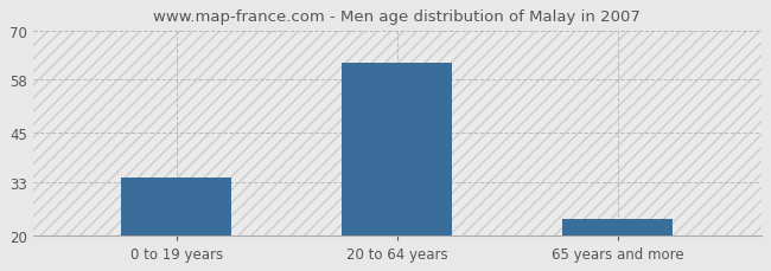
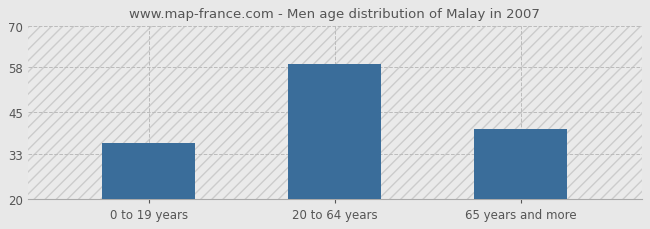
0 to 19 years: 34 -> 36
20 to 64 years: 62 -> 59
65 years and more: 24 -> 40
